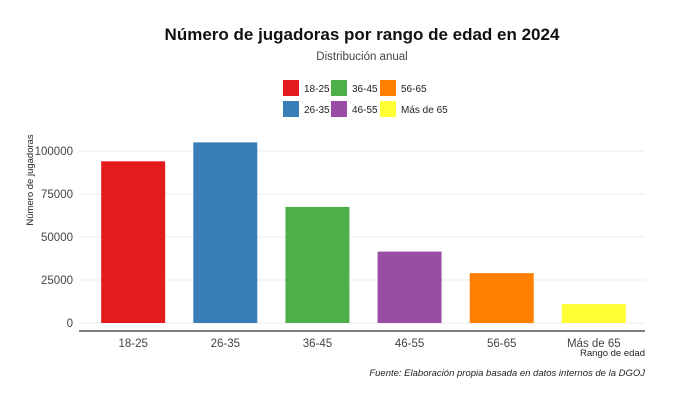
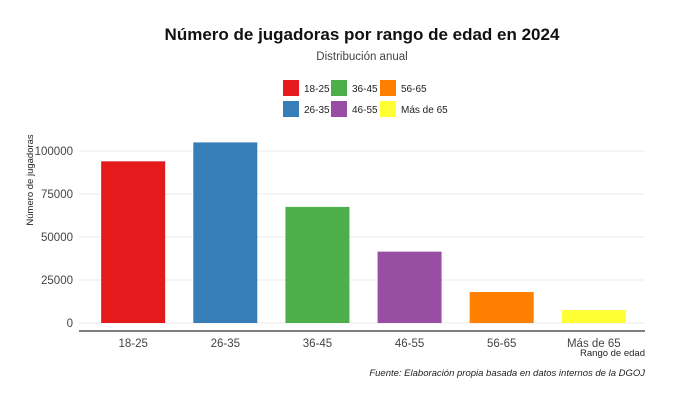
56-65: 29000 -> 18000
Más de 65: 11000 -> 8000
